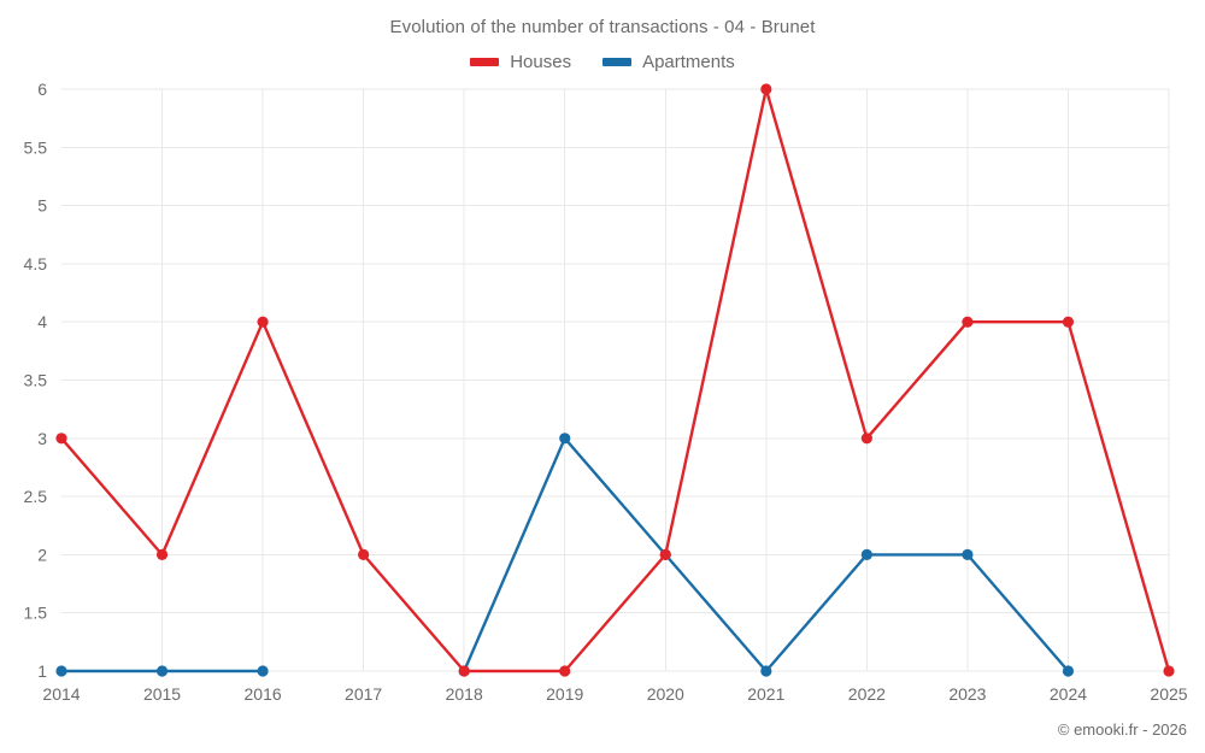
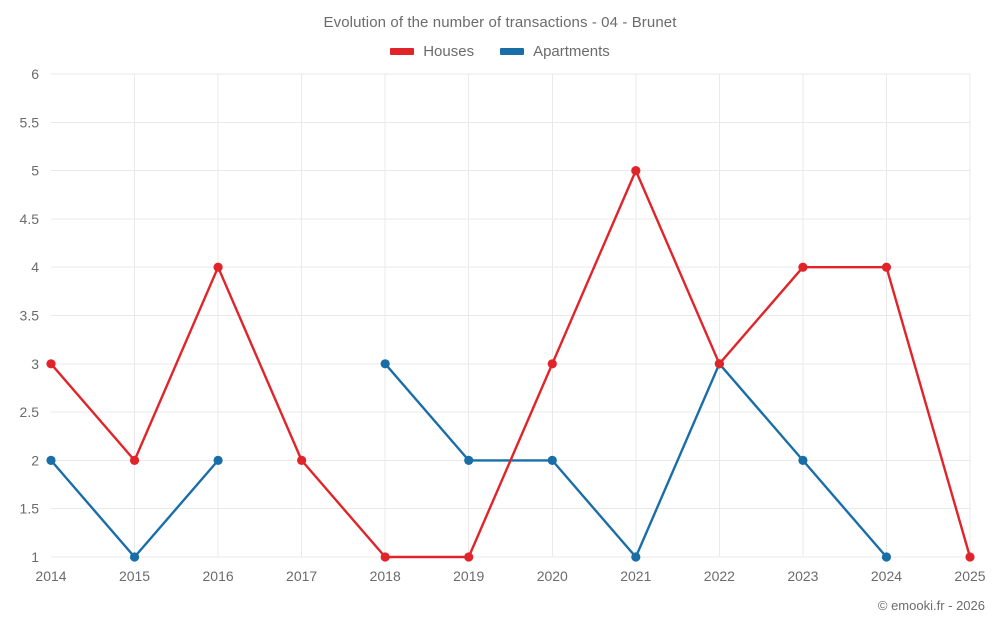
Apartments/2014: 1 -> 2
Apartments/2016: 1 -> 2
Apartments/2018: 1 -> 3
Apartments/2019: 3 -> 2
Houses/2020: 2 -> 3
Houses/2021: 6 -> 5
Apartments/2022: 2 -> 3
